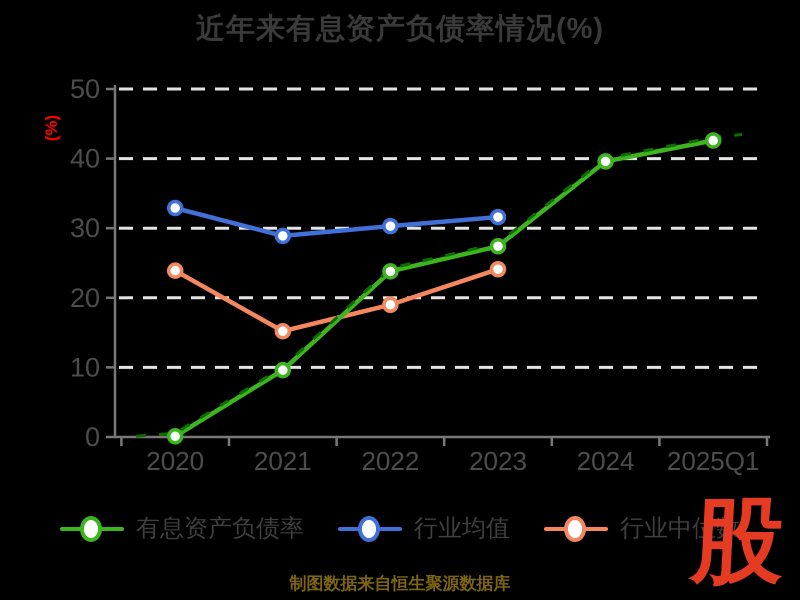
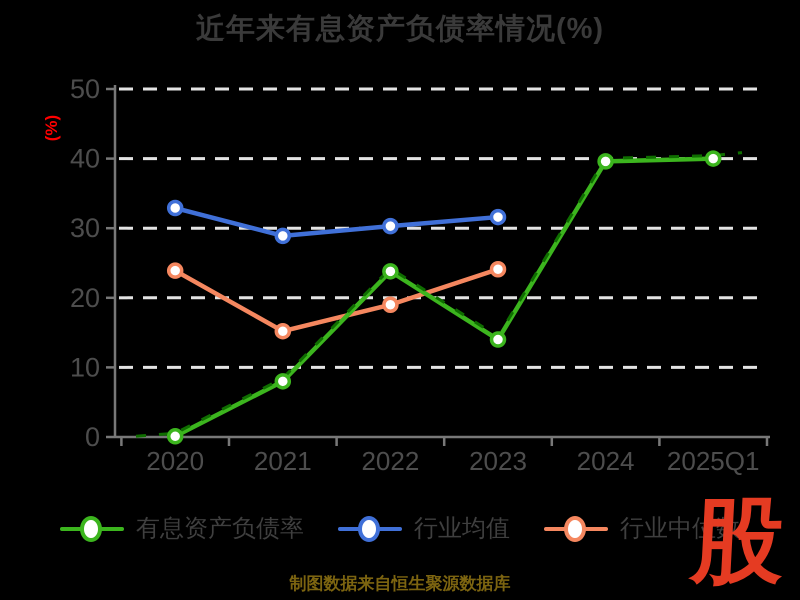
有息资产负债率/2021: 10 -> 8
有息资产负债率/2023: 27 -> 14
有息资产负债率/2025Q1: 43 -> 40
